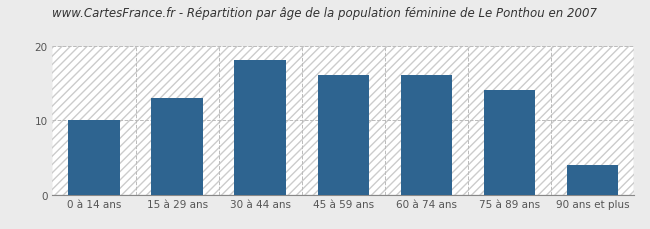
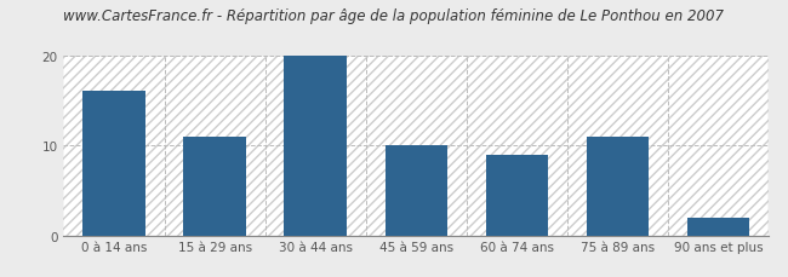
0 à 14 ans: 10 -> 16
15 à 29 ans: 13 -> 11
30 à 44 ans: 18 -> 20
45 à 59 ans: 16 -> 10
60 à 74 ans: 16 -> 9
75 à 89 ans: 14 -> 11
90 ans et plus: 4 -> 2
